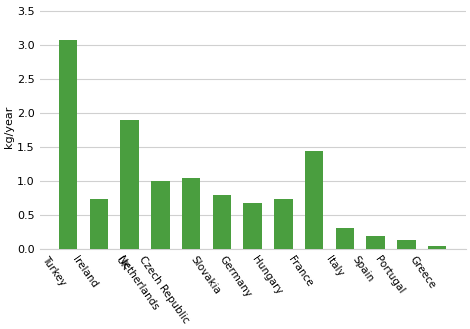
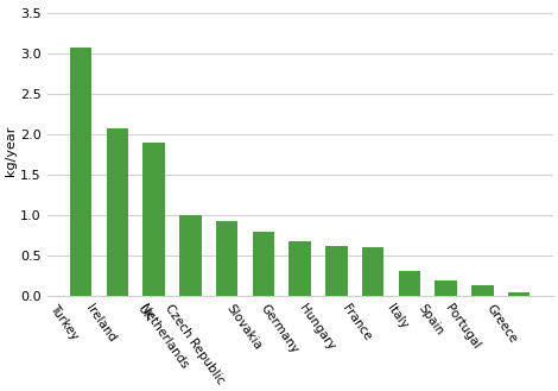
Ireland: 0.74 -> 2.07
Czech Republic: 1.04 -> 0.93
Hungary: 0.74 -> 0.62
France: 1.44 -> 0.60
